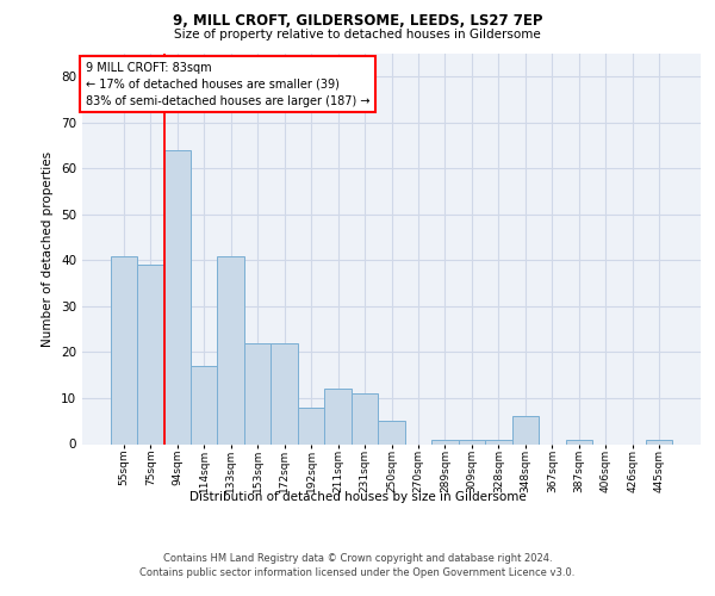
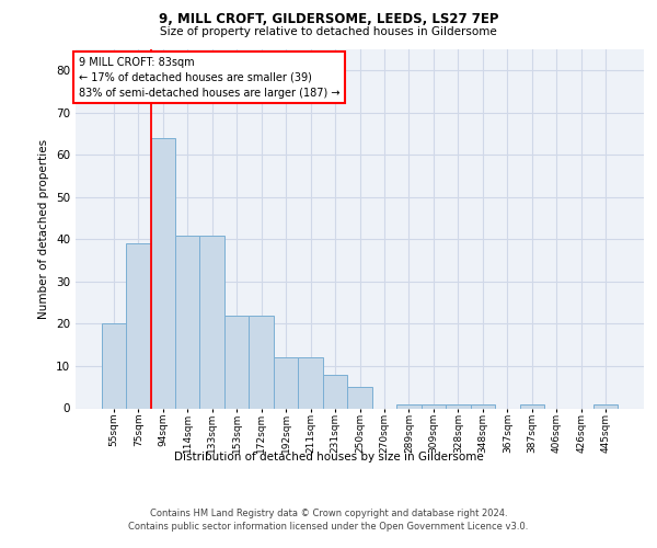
55sqm: 41 -> 20
114sqm: 17 -> 41
192sqm: 8 -> 12
231sqm: 11 -> 8
348sqm: 6 -> 1
